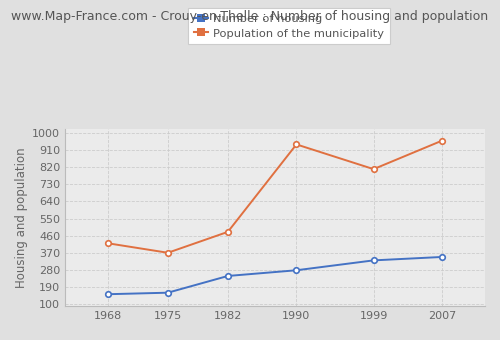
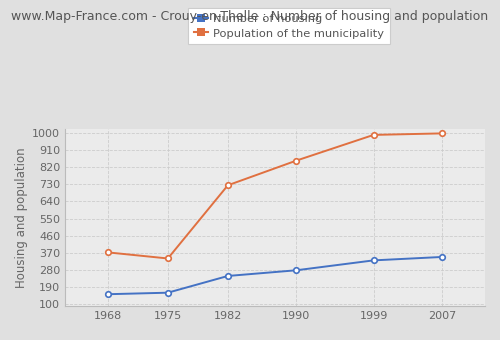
Population of the municipality/1968: 420 -> 370
Population of the municipality/1975: 370 -> 340
Population of the municipality/1982: 480 -> 720
Population of the municipality/1990: 940 -> 860
Population of the municipality/1999: 810 -> 990
Population of the municipality/2007: 960 -> 1000
